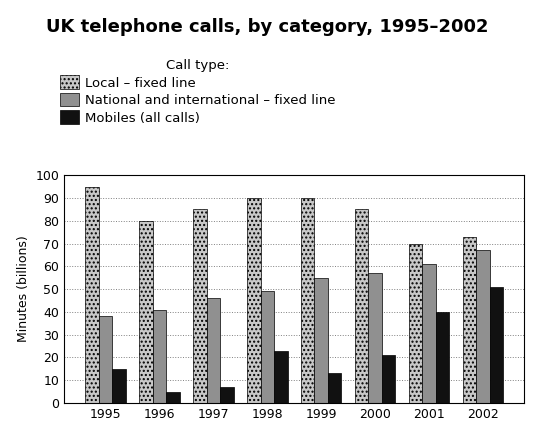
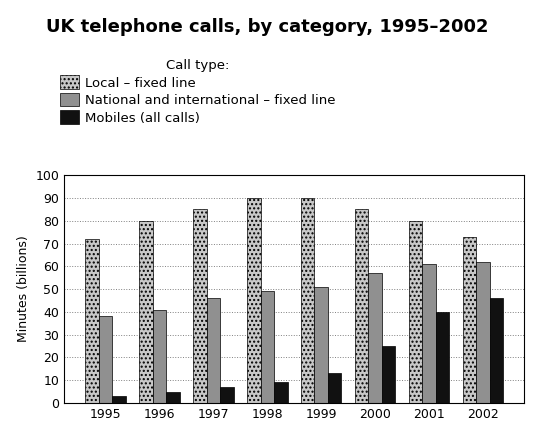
Local – fixed line/1995: 95 -> 72
Mobiles (all calls)/1995: 15 -> 3
Mobiles (all calls)/1998: 23 -> 9
National and international – fixed line/1999: 55 -> 51
Mobiles (all calls)/2000: 21 -> 25
Local – fixed line/2001: 70 -> 80
National and international – fixed line/2002: 67 -> 62
Mobiles (all calls)/2002: 51 -> 46
